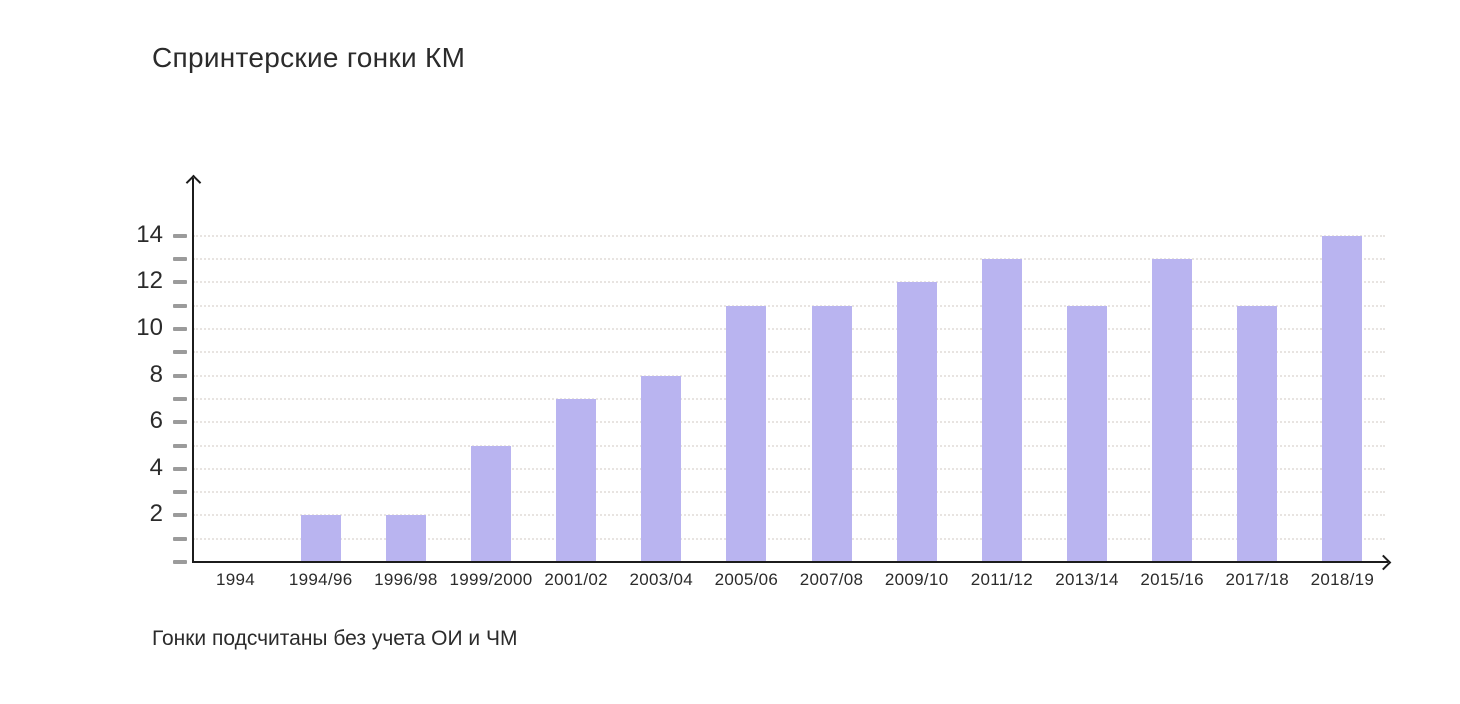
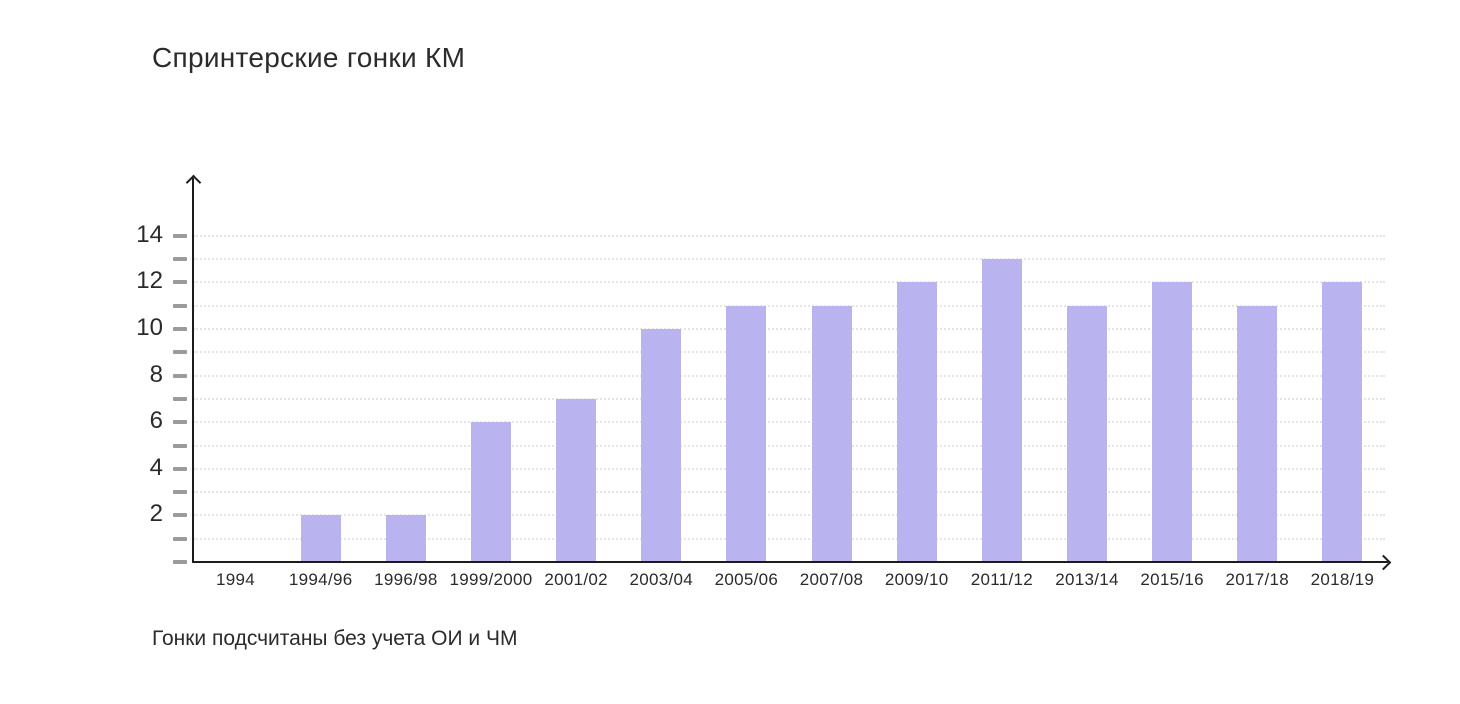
1999/2000: 5 -> 6
2003/04: 8 -> 10
2015/16: 13 -> 12
2018/19: 14 -> 12
